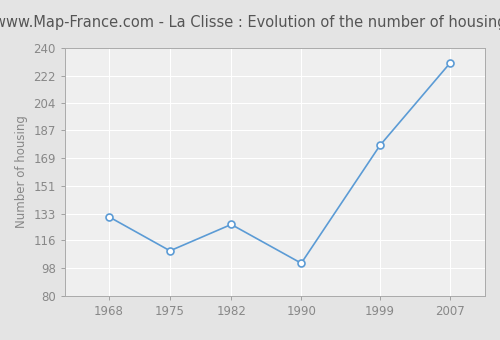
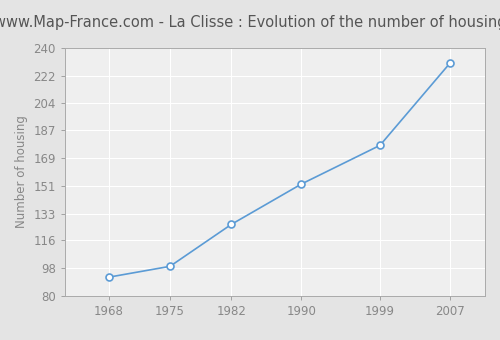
1968: 131 -> 92
1975: 109 -> 99
1990: 101 -> 152
